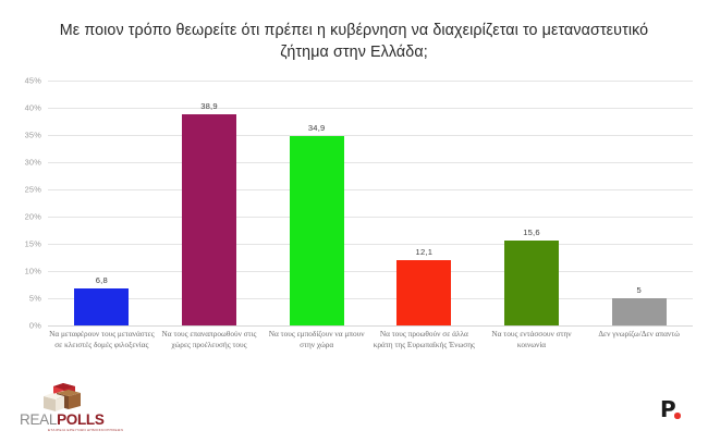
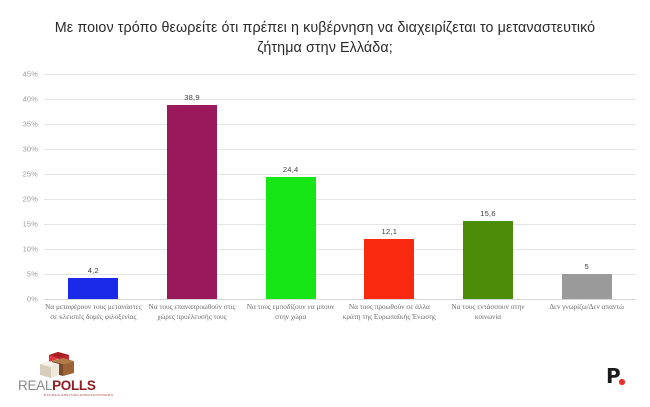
Να μεταφέρουν τους μετανάστες σε κλειστές δομές φιλοξενίας: 6,8 -> 4,2
Να τους εμποδίζουν να μπουν στην χώρα: 34,9 -> 24,4
